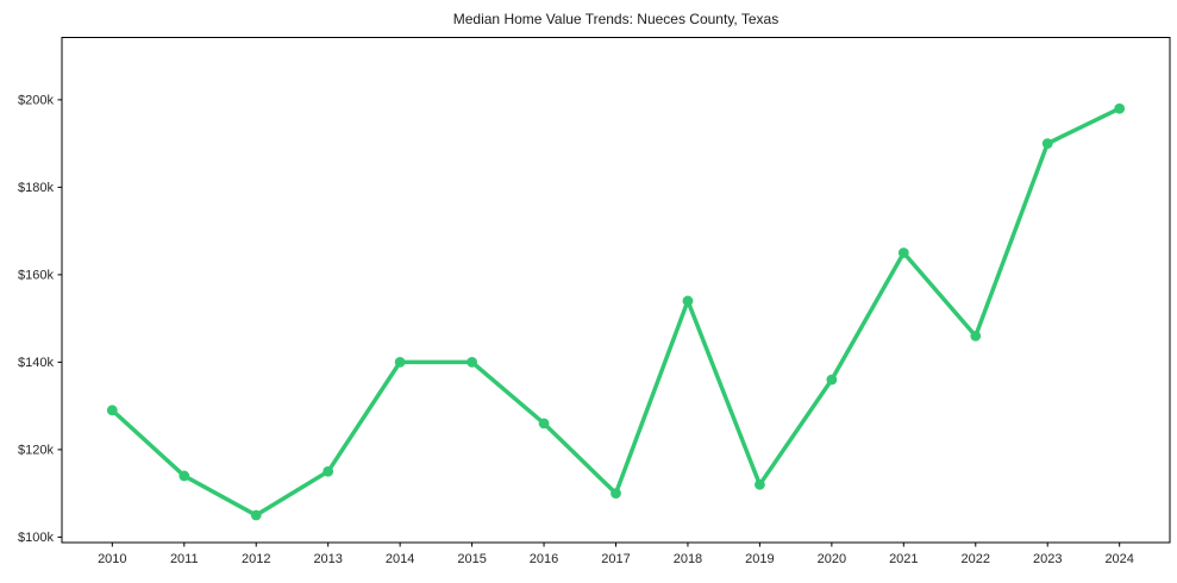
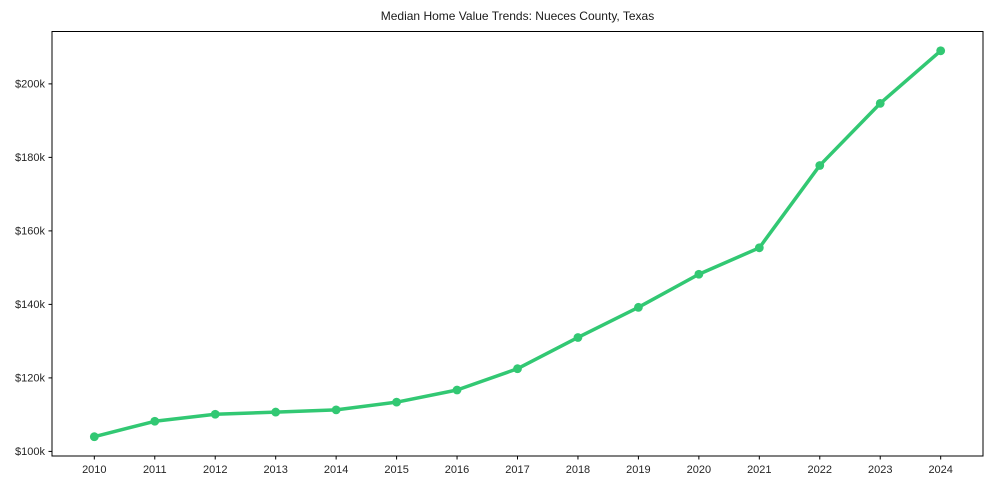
2010: $129k -> $104k
2011: $114k -> $108k
2012: $105k -> $110k
2013: $115k -> $111k
2014: $140k -> $111k
2015: $140k -> $113k
2016: $126k -> $117k
2017: $110k -> $122k
2018: $154k -> $131k
2019: $112k -> $139k
2020: $136k -> $148k
2021: $165k -> $155k
2022: $146k -> $178k
2023: $190k -> $195k
2024: $198k -> $209k
